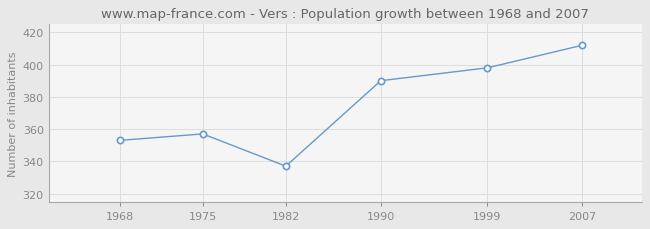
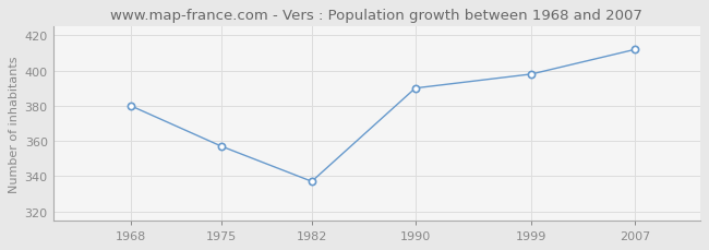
1968: 353 -> 380
